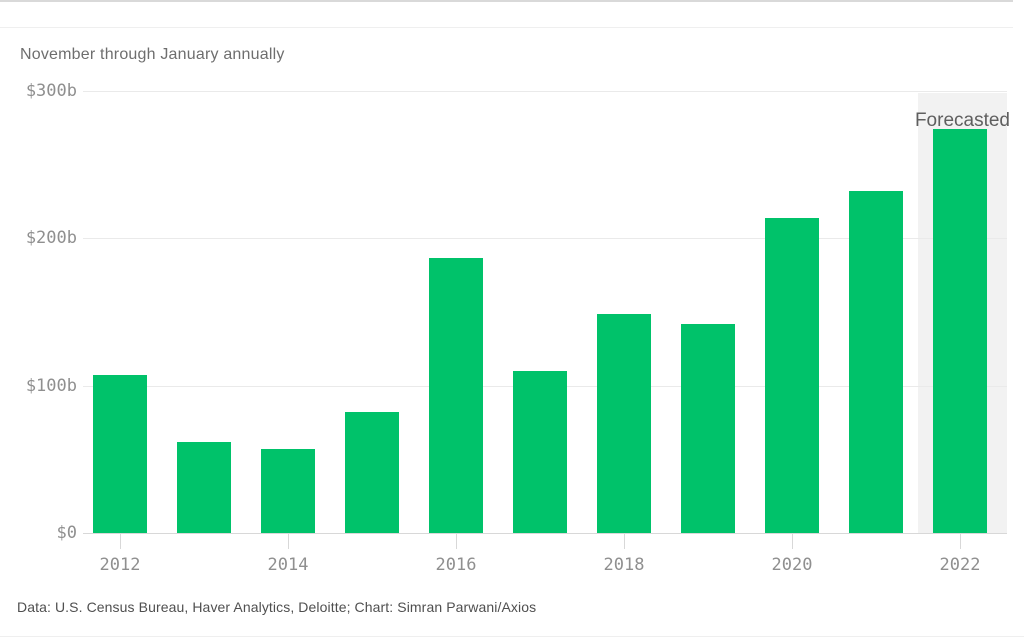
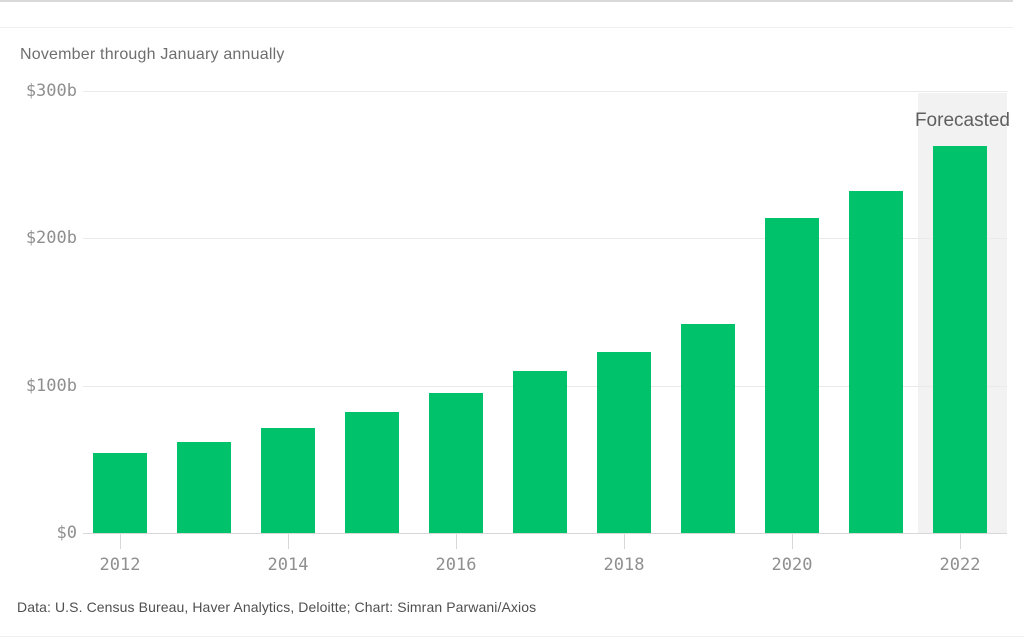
2012: $107b -> $54b
2014: $57b -> $71b
2016: $187b -> $95b
2018: $149b -> $123b
2022: $274b -> $263b
